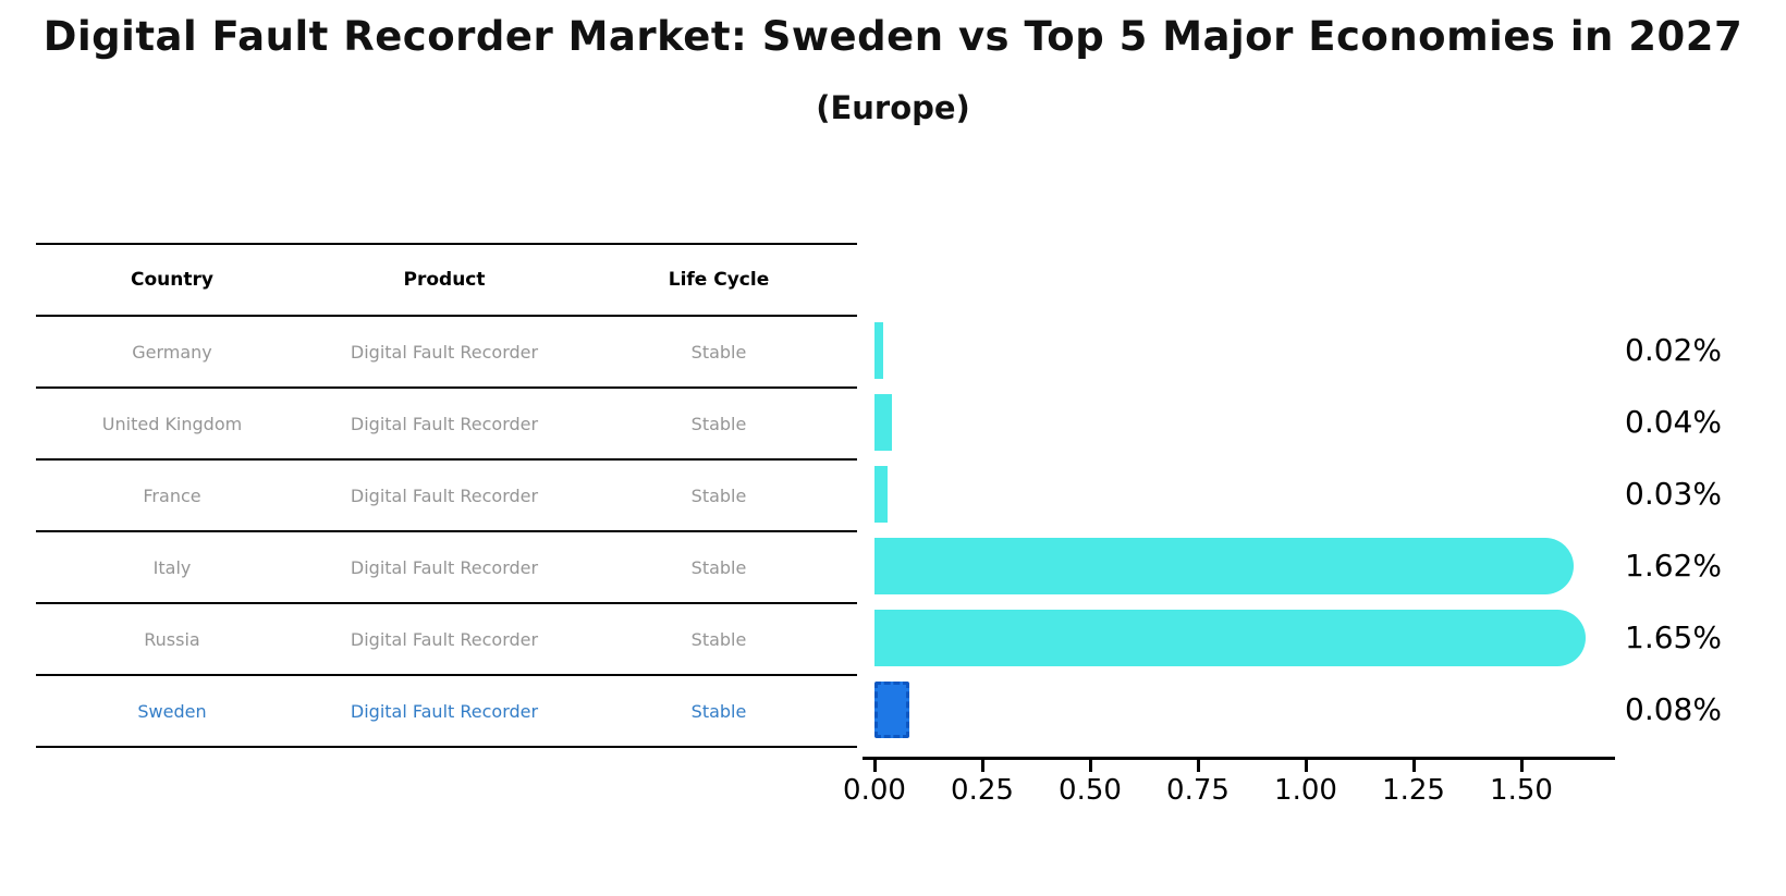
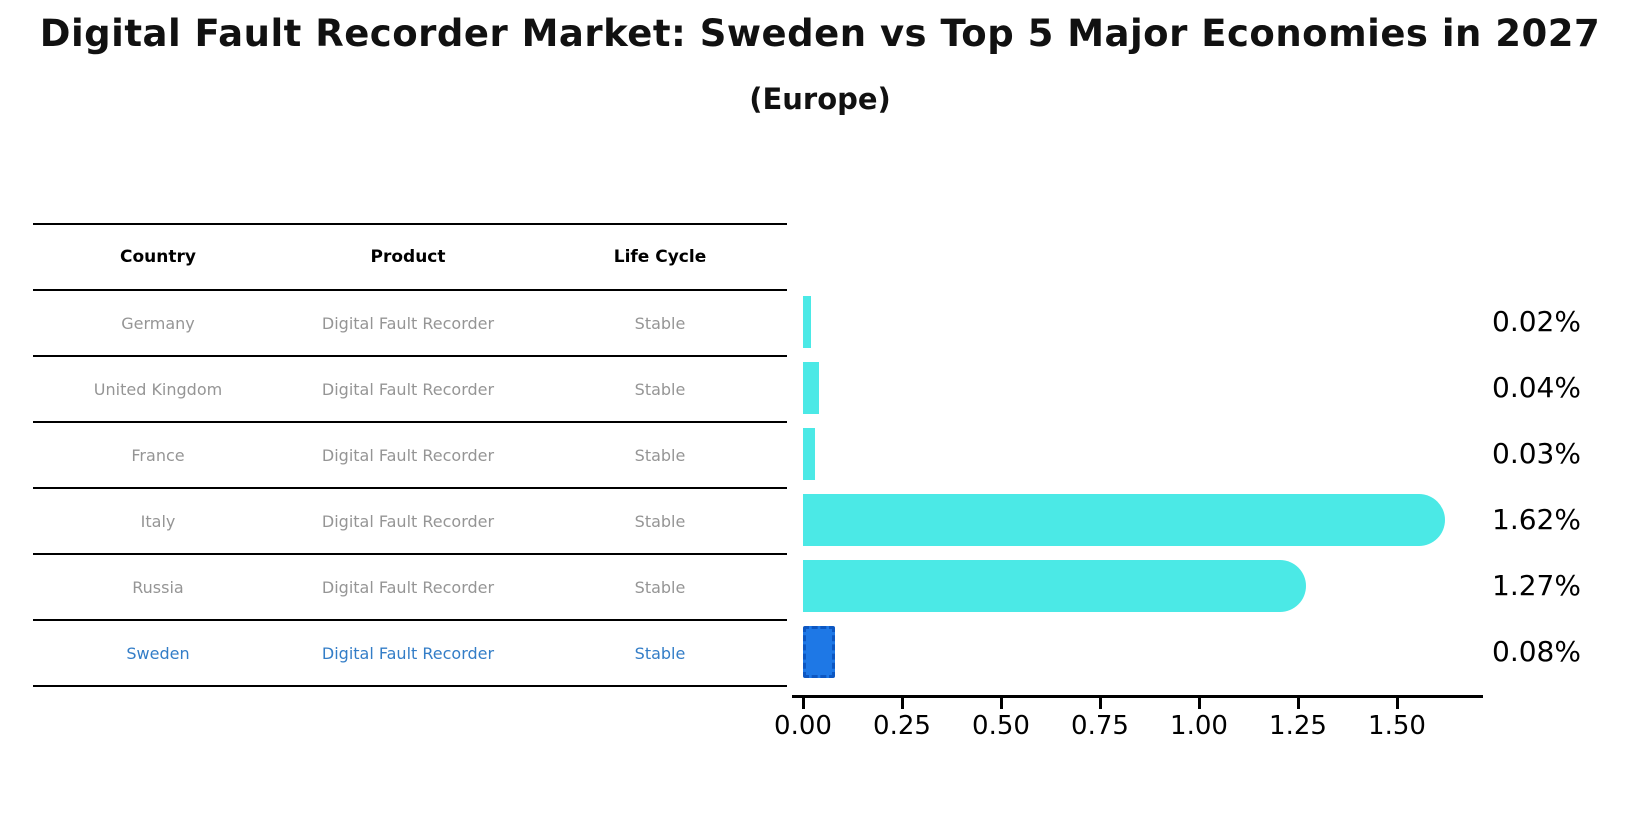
Russia: 1.65% -> 1.27%
